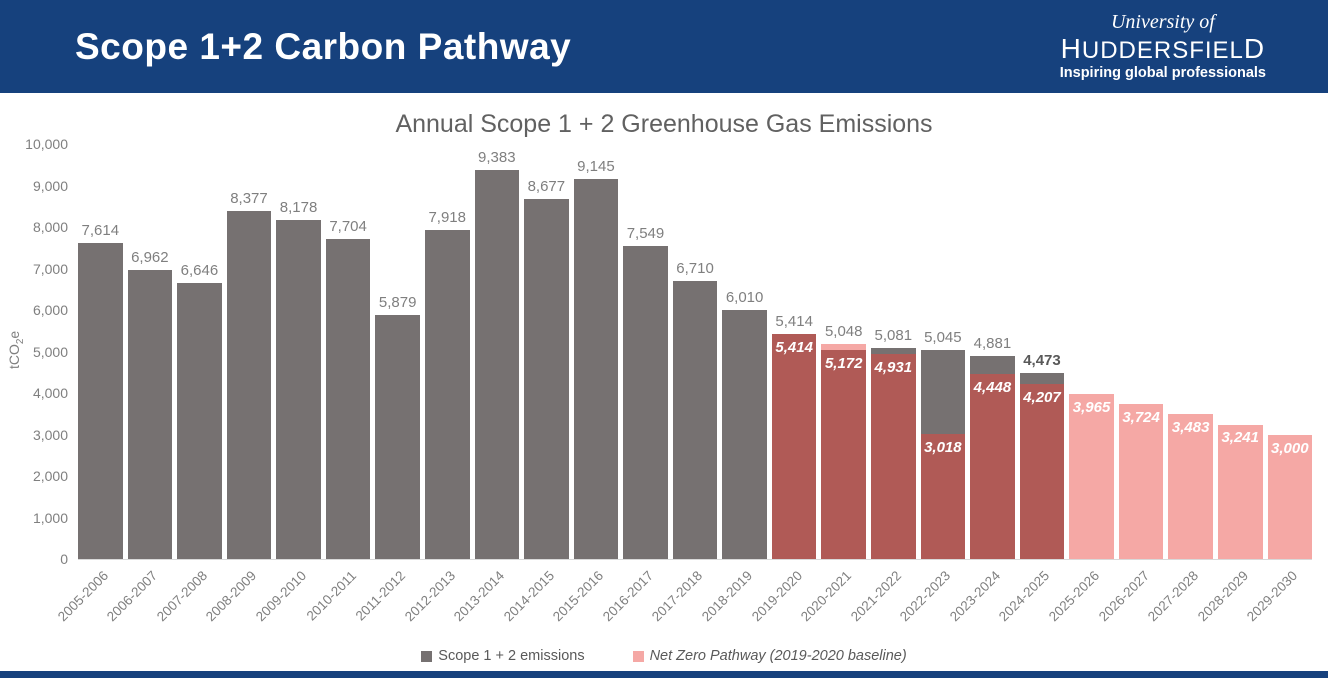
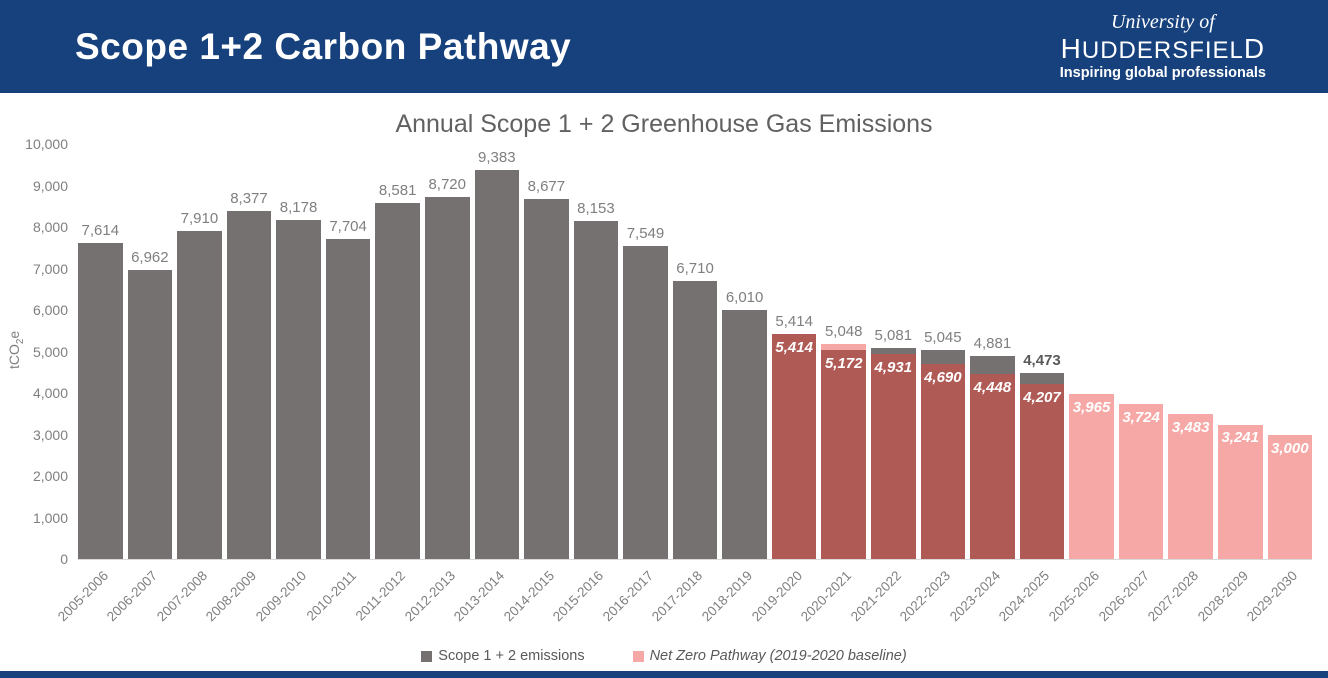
Scope 1 + 2 emissions/2007-2008: 6,646 -> 7,910
Scope 1 + 2 emissions/2011-2012: 5,879 -> 8,581
Scope 1 + 2 emissions/2012-2013: 7,918 -> 8,720
Scope 1 + 2 emissions/2015-2016: 9,145 -> 8,153
Net Zero Pathway (2019-2020 baseline)/2022-2023: 3,018 -> 4,690
